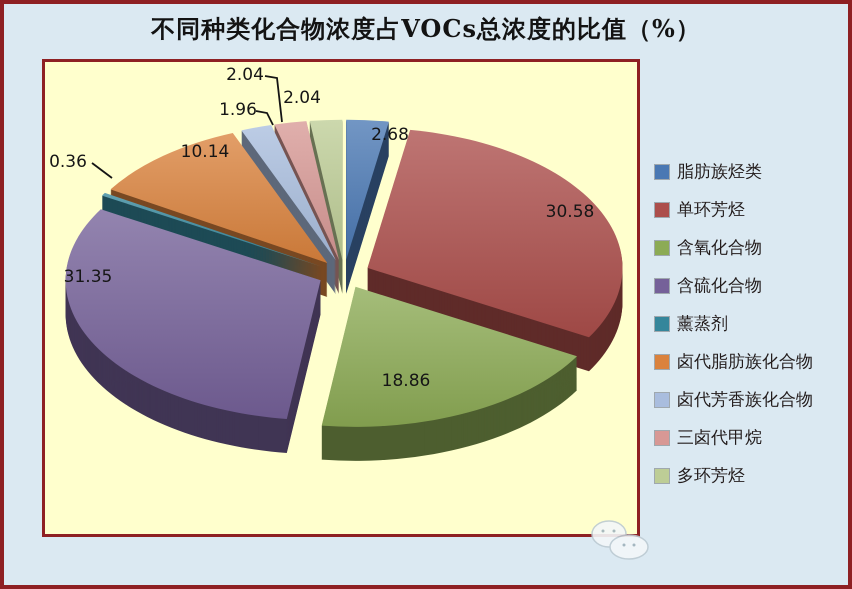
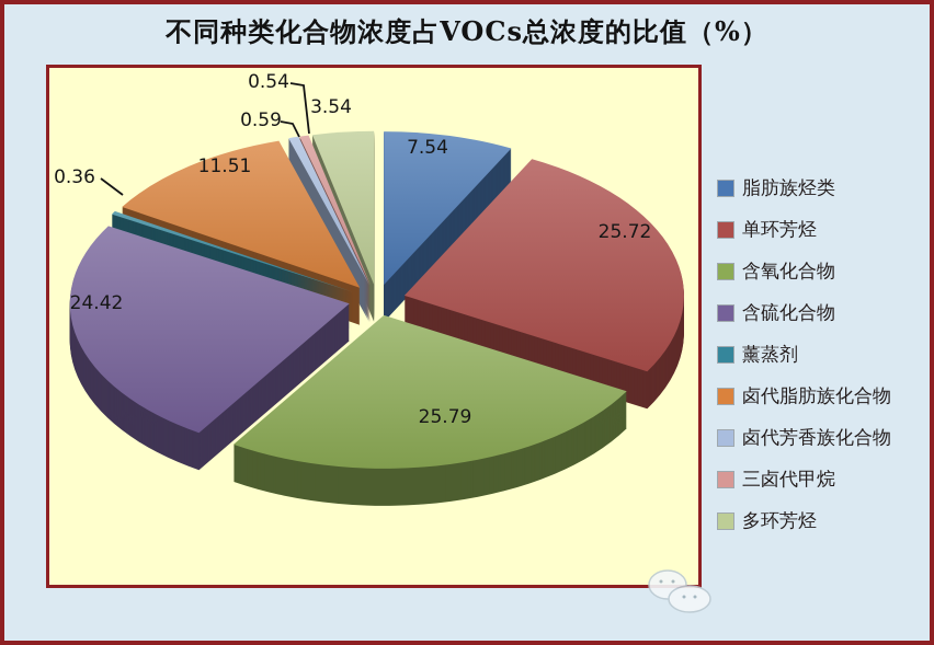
脂肪族烃类: 2.68 -> 7.54
单环芳烃: 30.58 -> 25.72
含氧化合物: 18.86 -> 25.79
含硫化合物: 31.35 -> 24.42
卤代脂肪族化合物: 10.14 -> 11.51
卤代芳香族化合物: 1.96 -> 0.59
三卤代甲烷: 2.04 -> 0.54
多环芳烃: 2.04 -> 3.54
